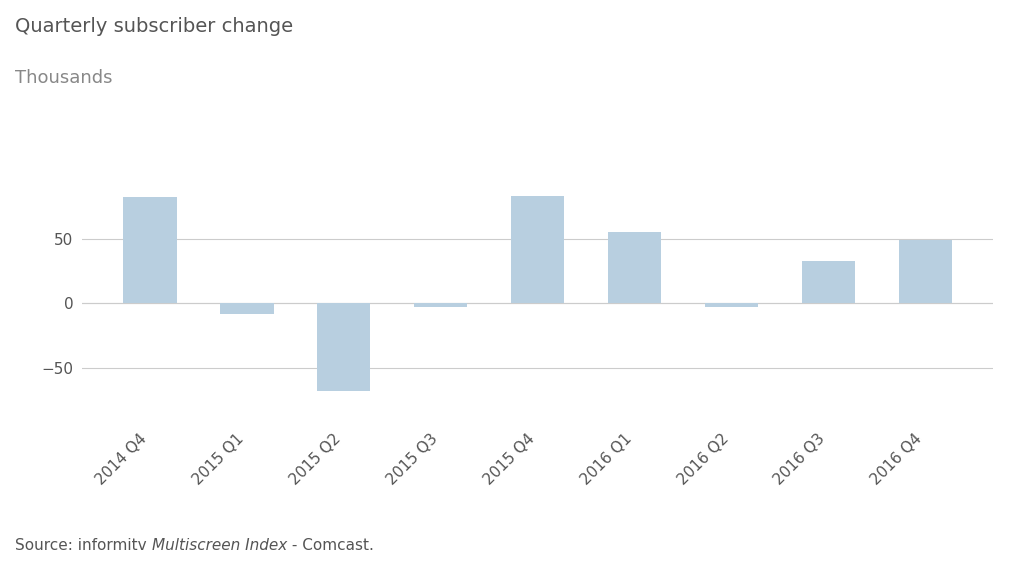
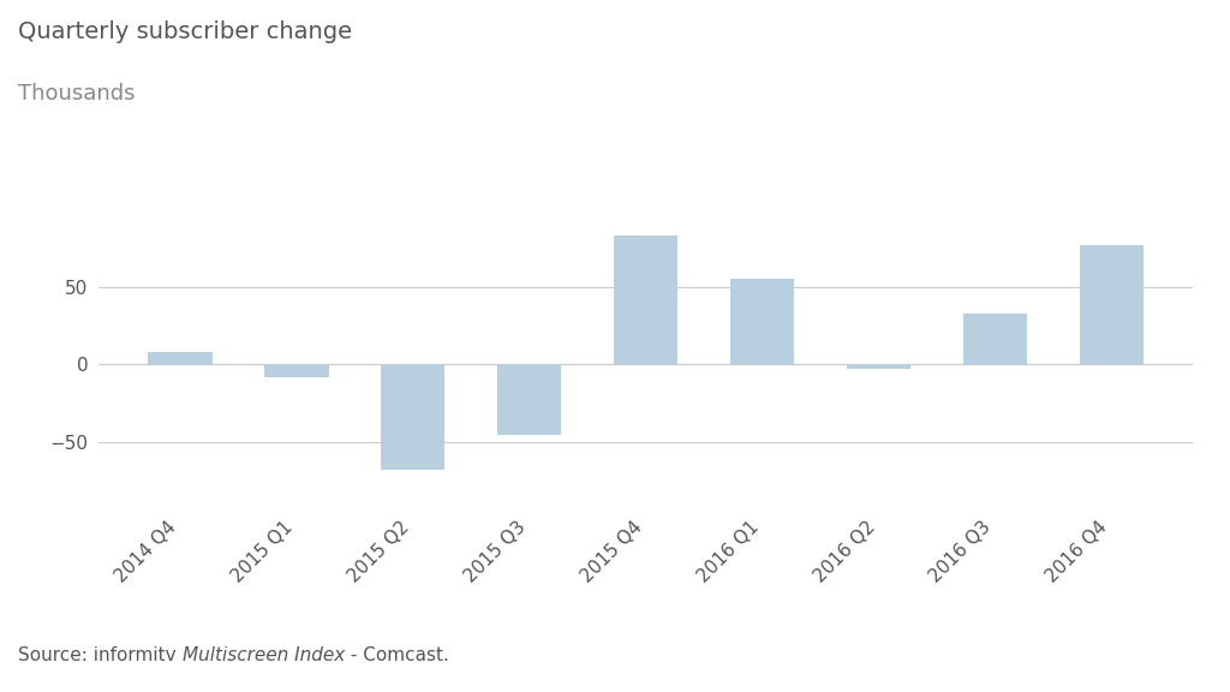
2014 Q4: 82 -> 8
2015 Q3: -3 -> -45
2016 Q4: 49 -> 77
